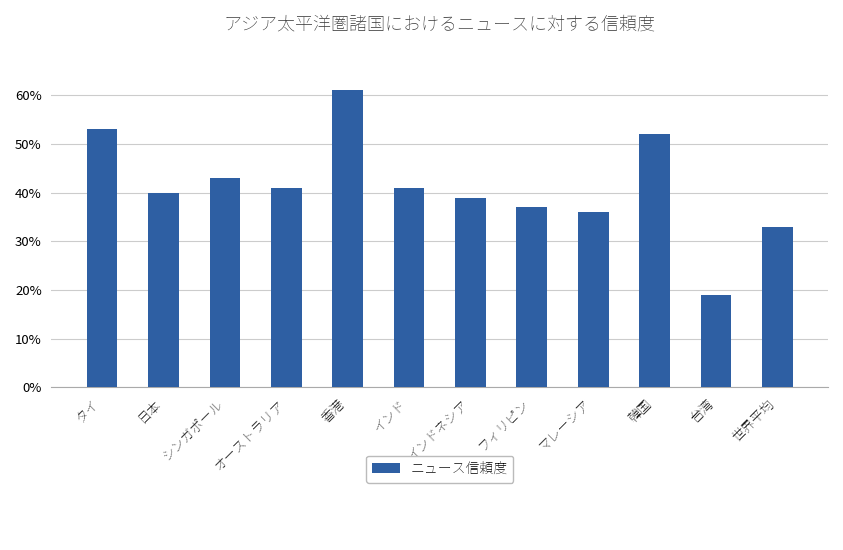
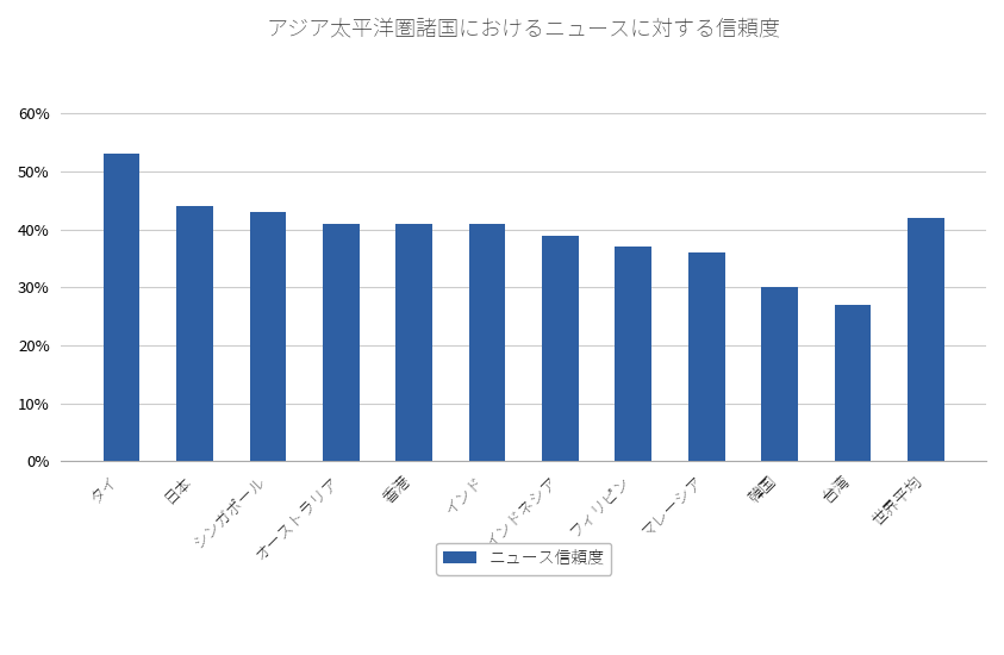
日本: 40% -> 44%
香港: 61% -> 41%
韓国: 52% -> 30%
台湾: 19% -> 27%
世界平均: 33% -> 42%
